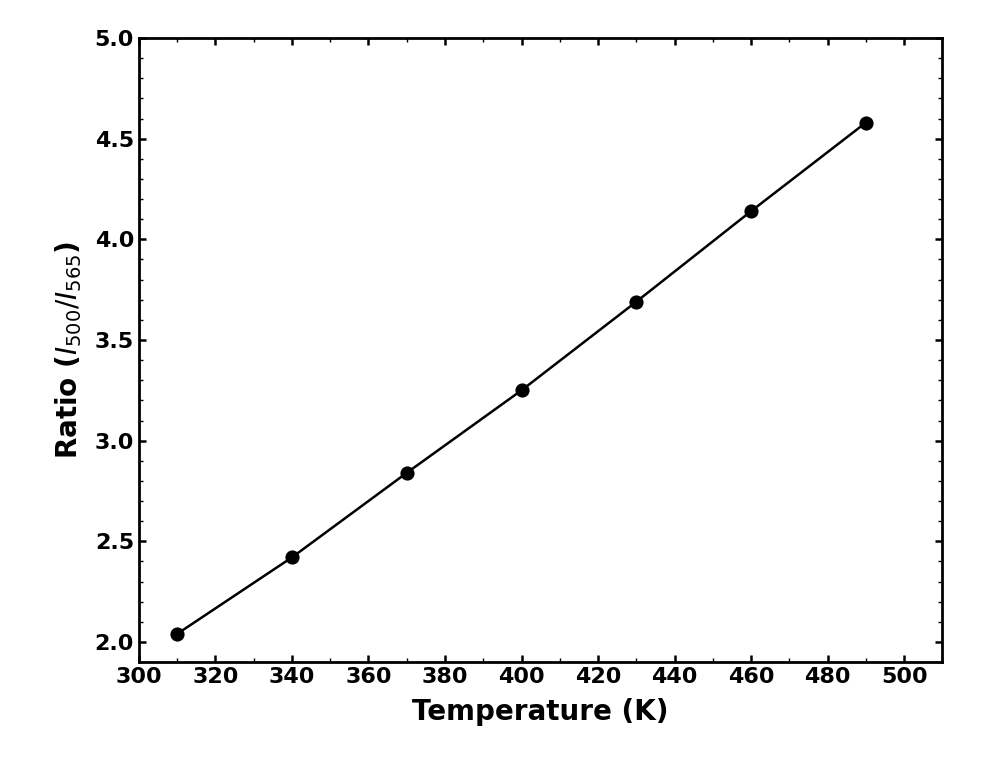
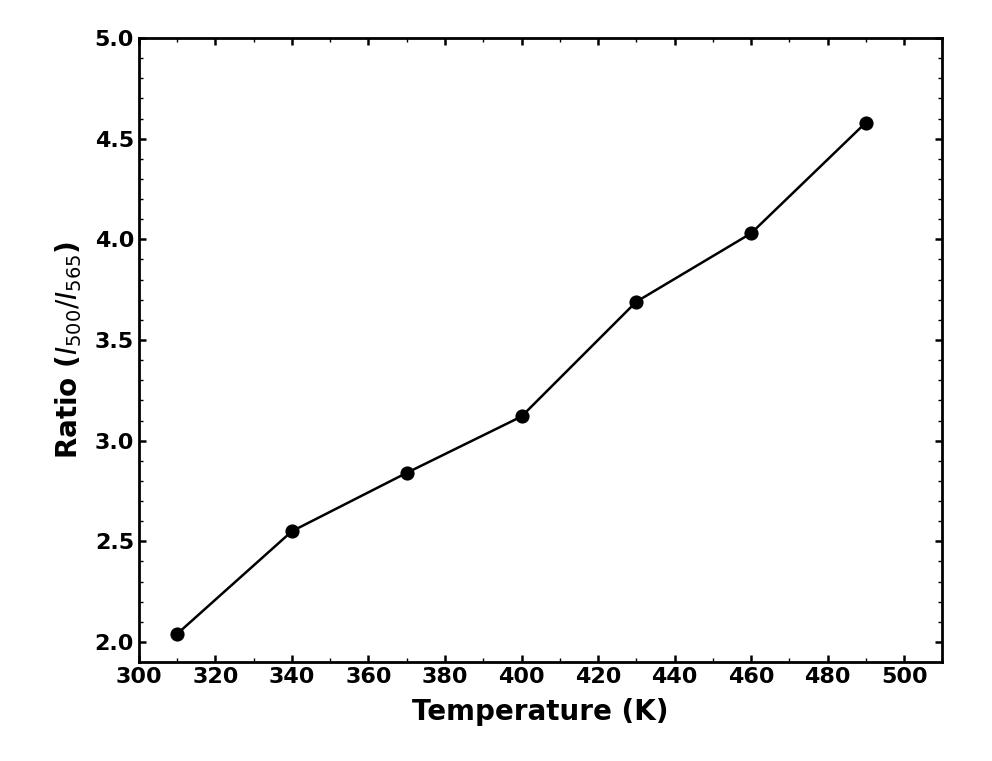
340: 2.42 -> 2.55
400: 3.25 -> 3.12
460: 4.14 -> 4.03
